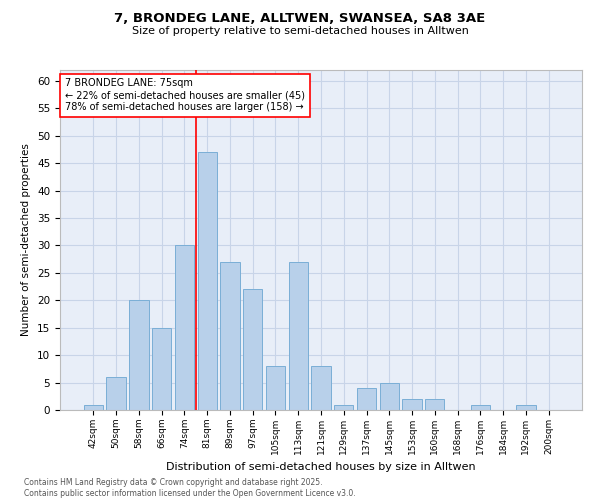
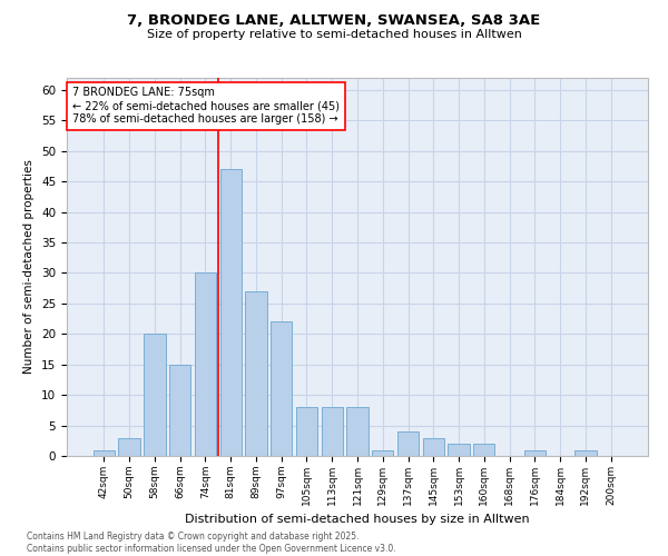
50sqm: 6 -> 3
113sqm: 27 -> 8
145sqm: 5 -> 3
